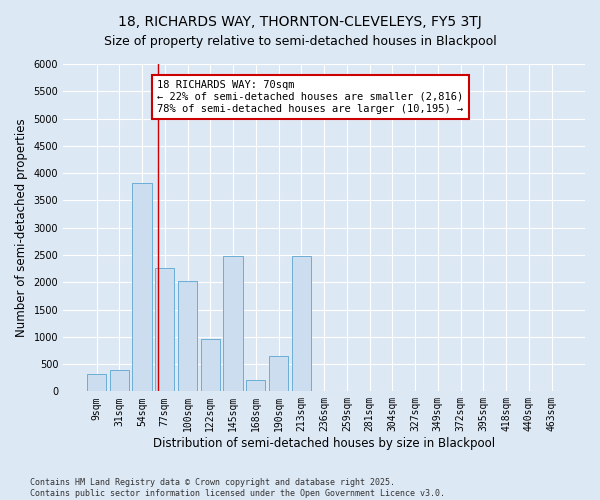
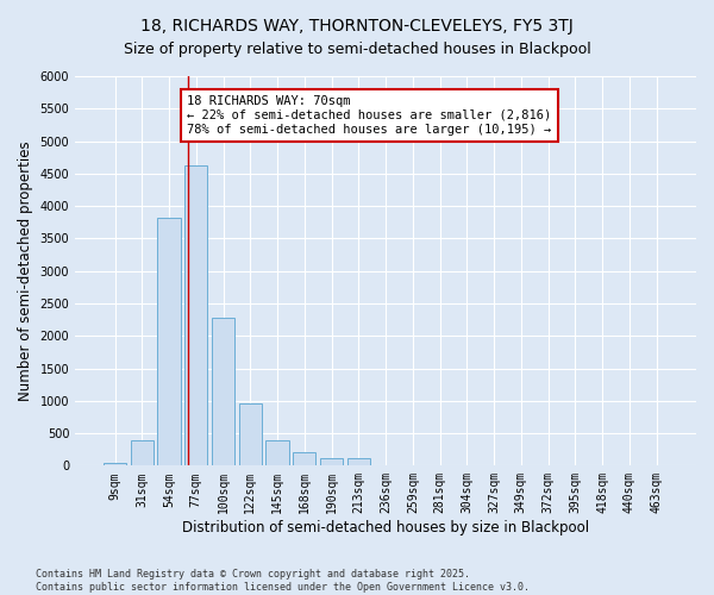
9sqm: 320 -> 50
77sqm: 2260 -> 4620
100sqm: 2020 -> 2270
145sqm: 2480 -> 390
190sqm: 640 -> 110
213sqm: 2480 -> 110
